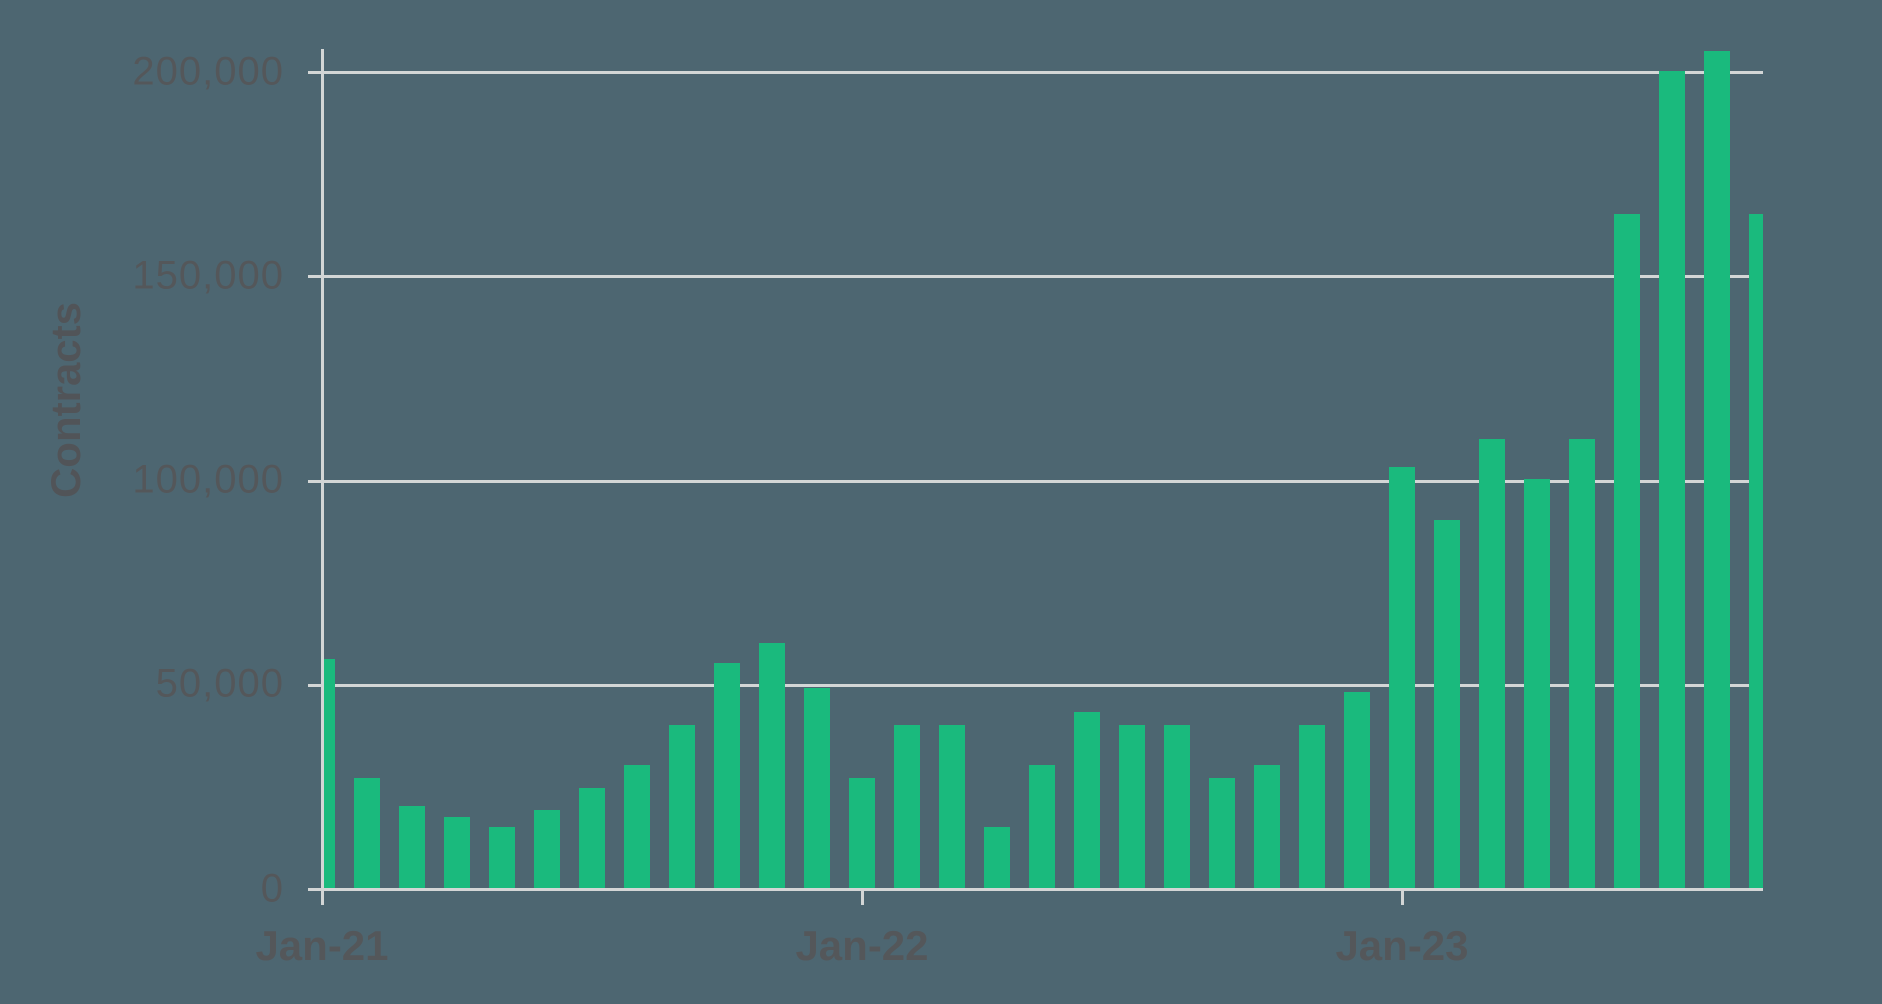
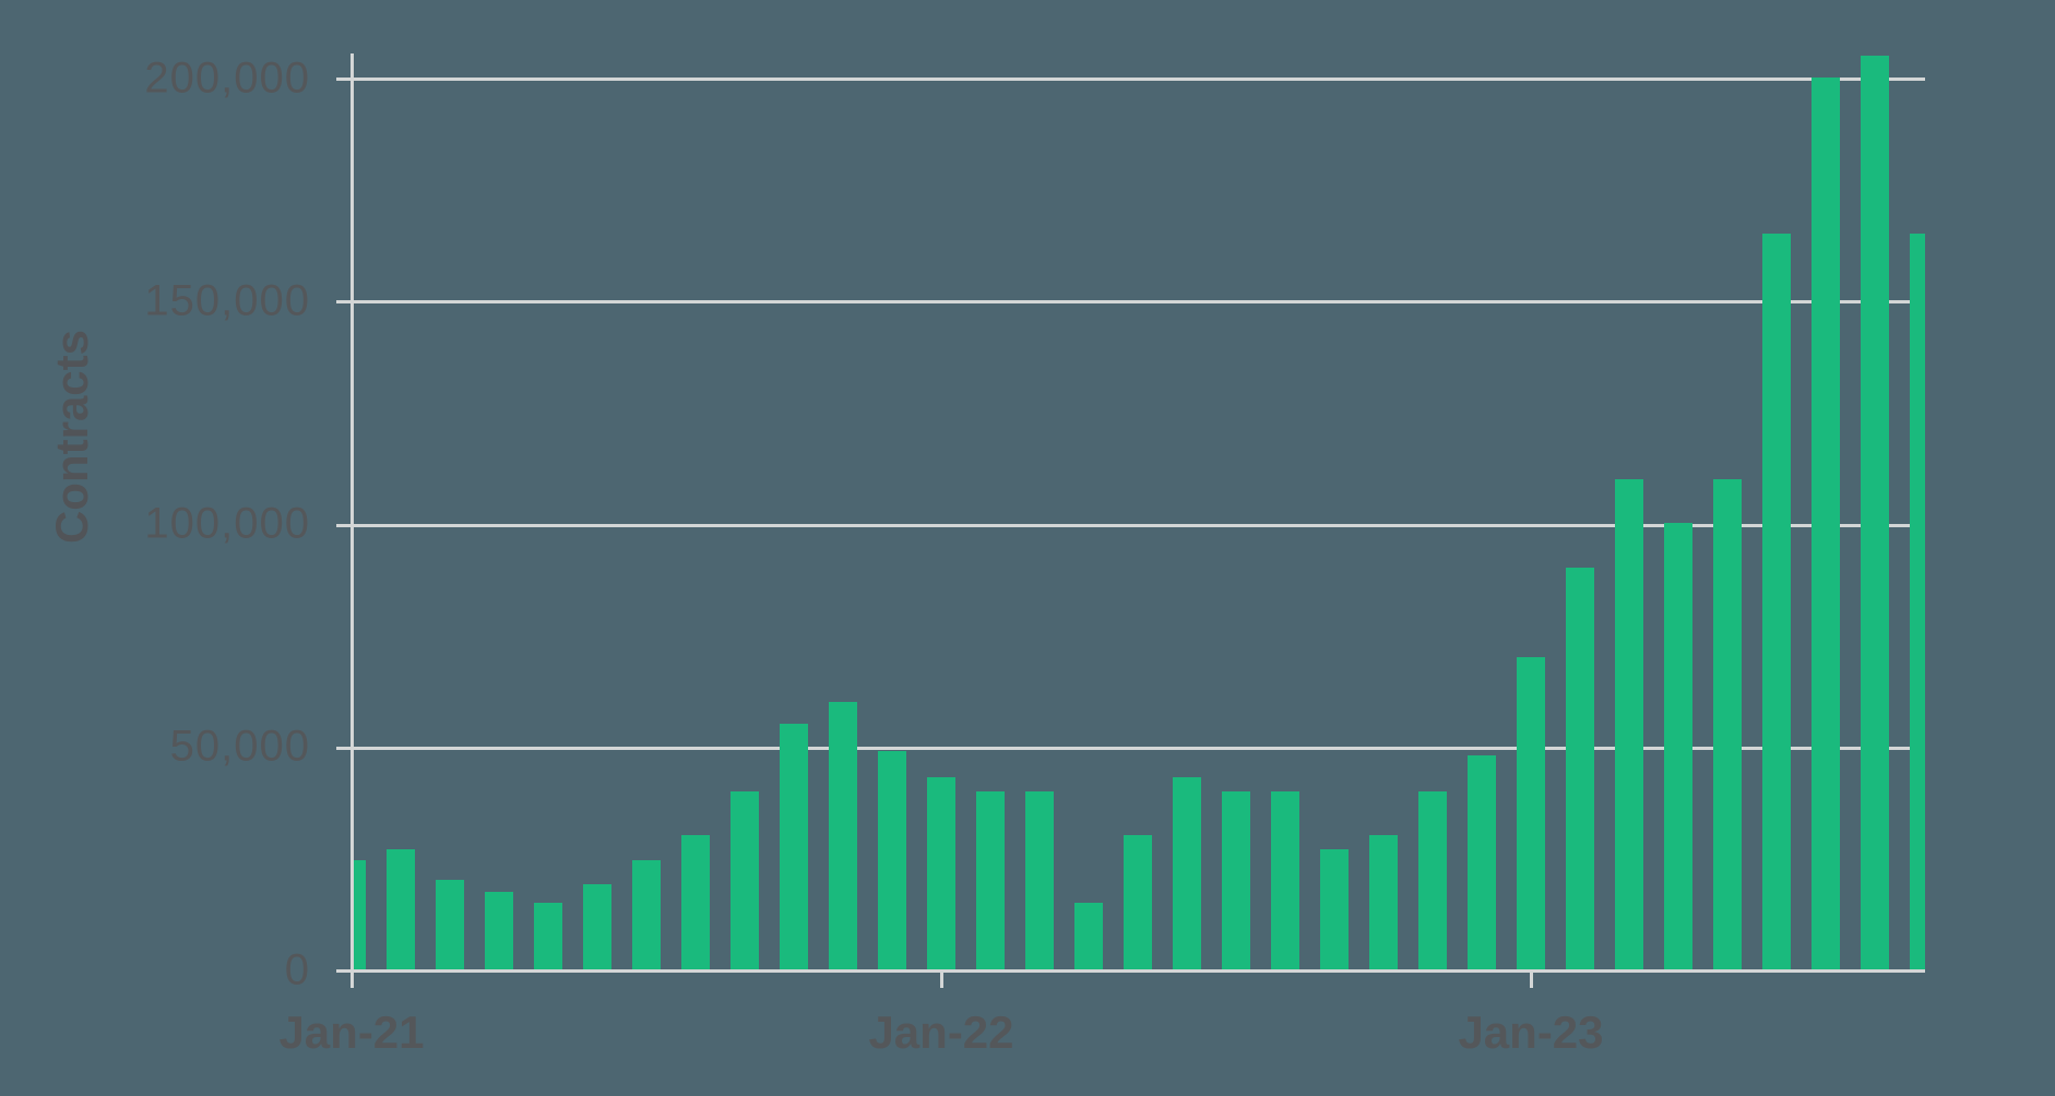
Jan-21: 56000 -> 24000
Jan-22: 27000 -> 43000
Jan-23: 103000 -> 70000
